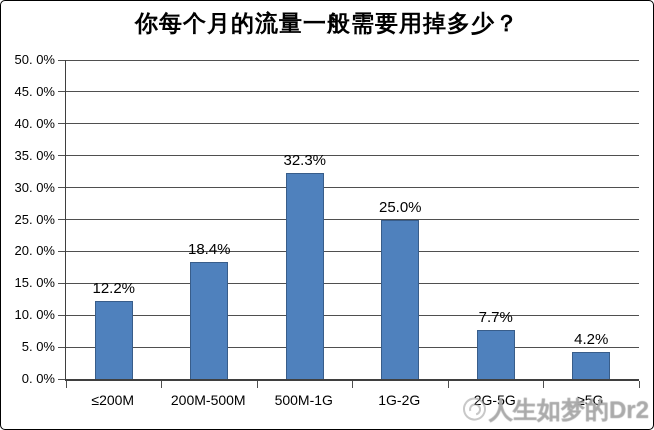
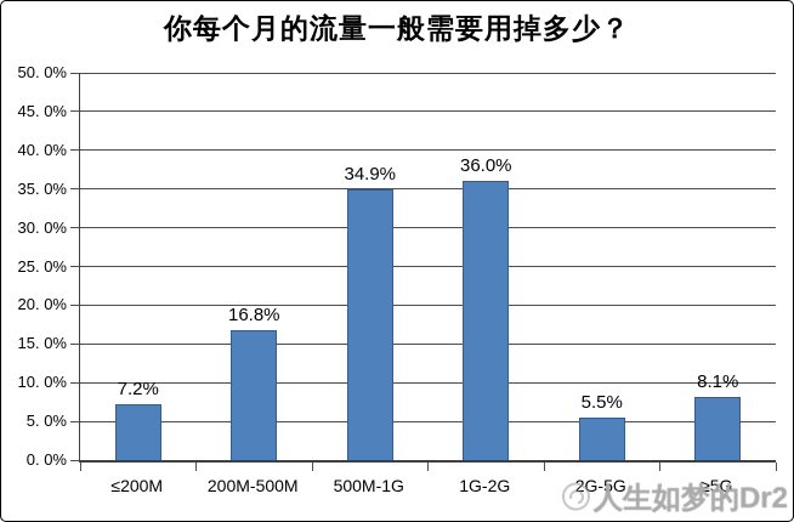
≤200M: 12.2% -> 7.2%
200M-500M: 18.4% -> 16.8%
500M-1G: 32.3% -> 34.9%
1G-2G: 25.0% -> 36.0%
2G-5G: 7.7% -> 5.5%
≥5G: 4.2% -> 8.1%
